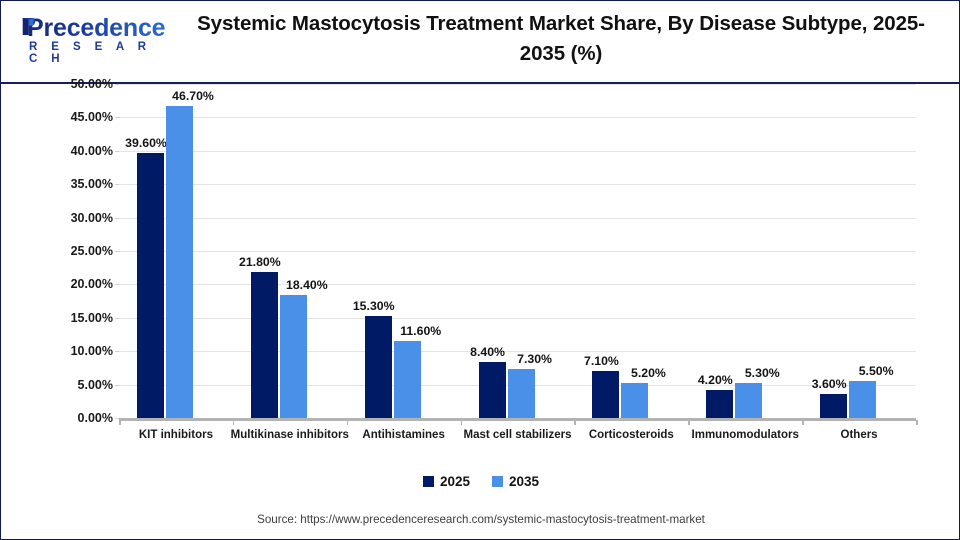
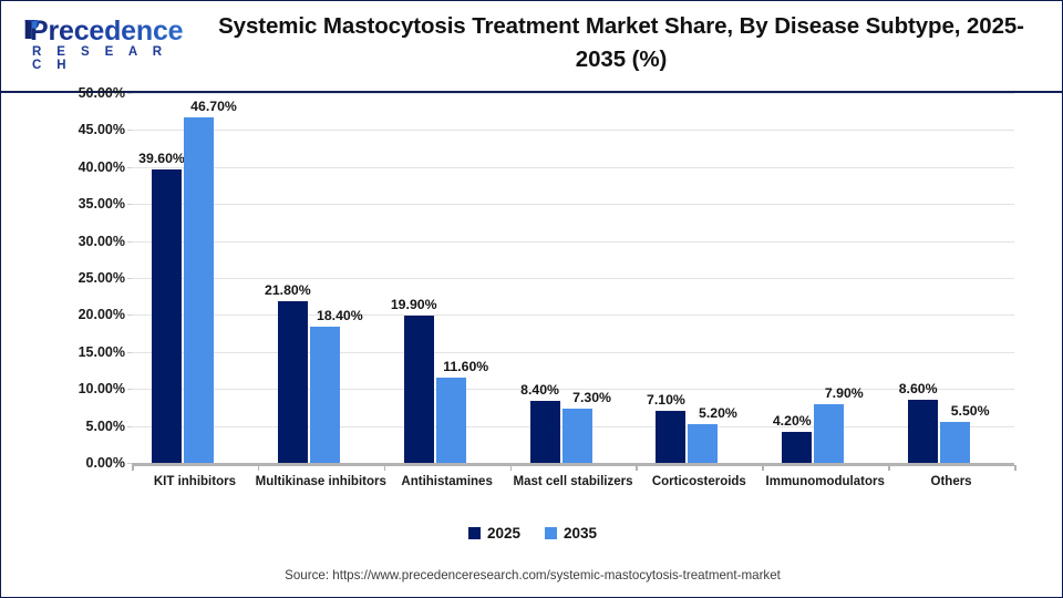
2025/Antihistamines: 15.30% -> 19.90%
2035/Immunomodulators: 5.30% -> 7.90%
2025/Others: 3.60% -> 8.60%
